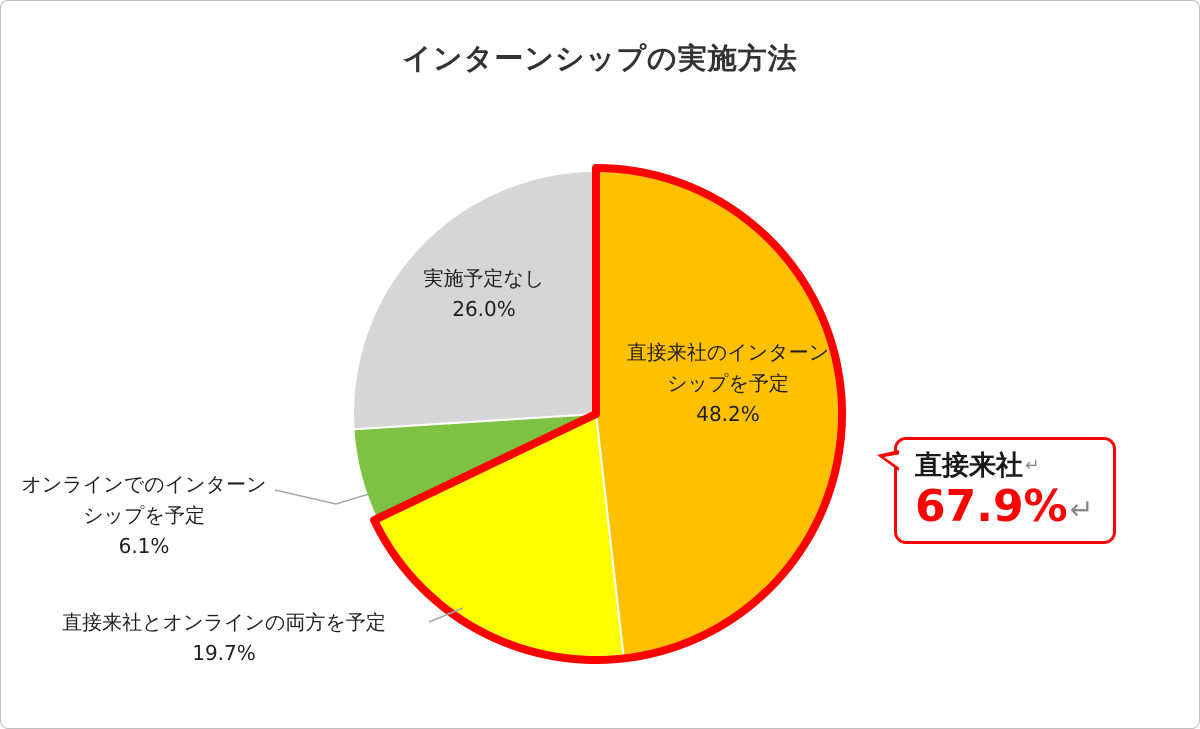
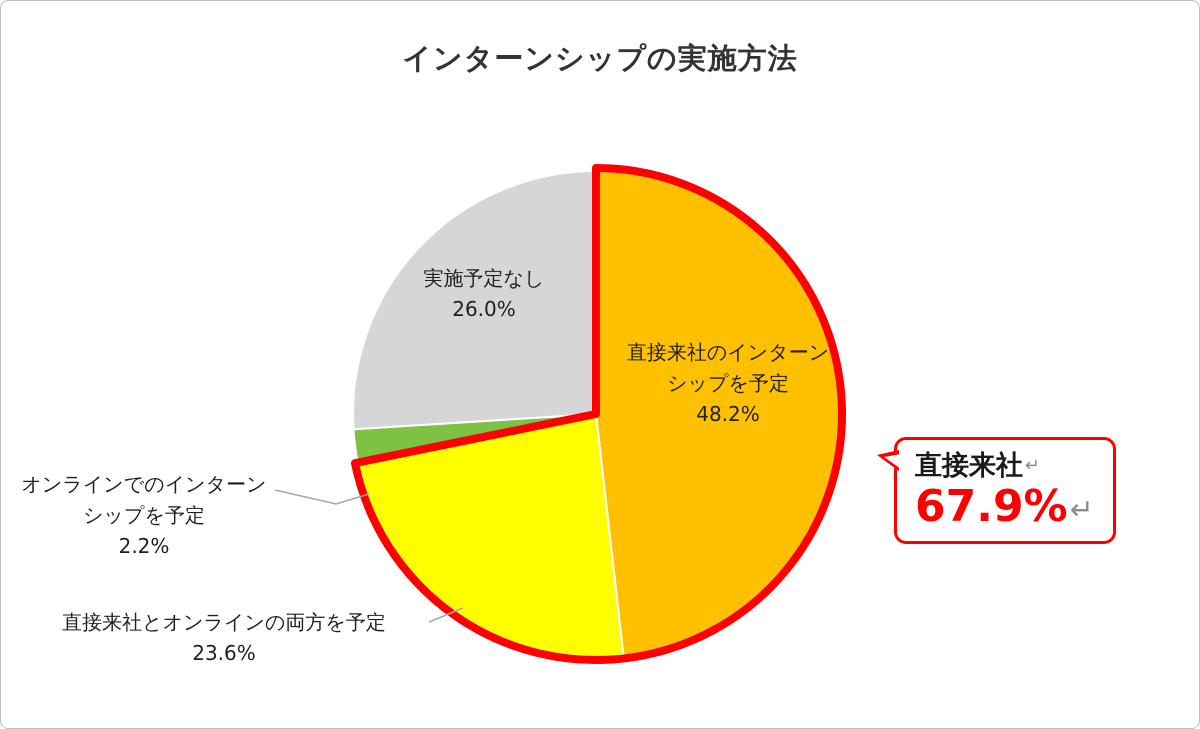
直接来社とオンラインの両方を予定: 19.7% -> 23.6%
オンラインでのインターンシップを予定: 6.1% -> 2.2%
